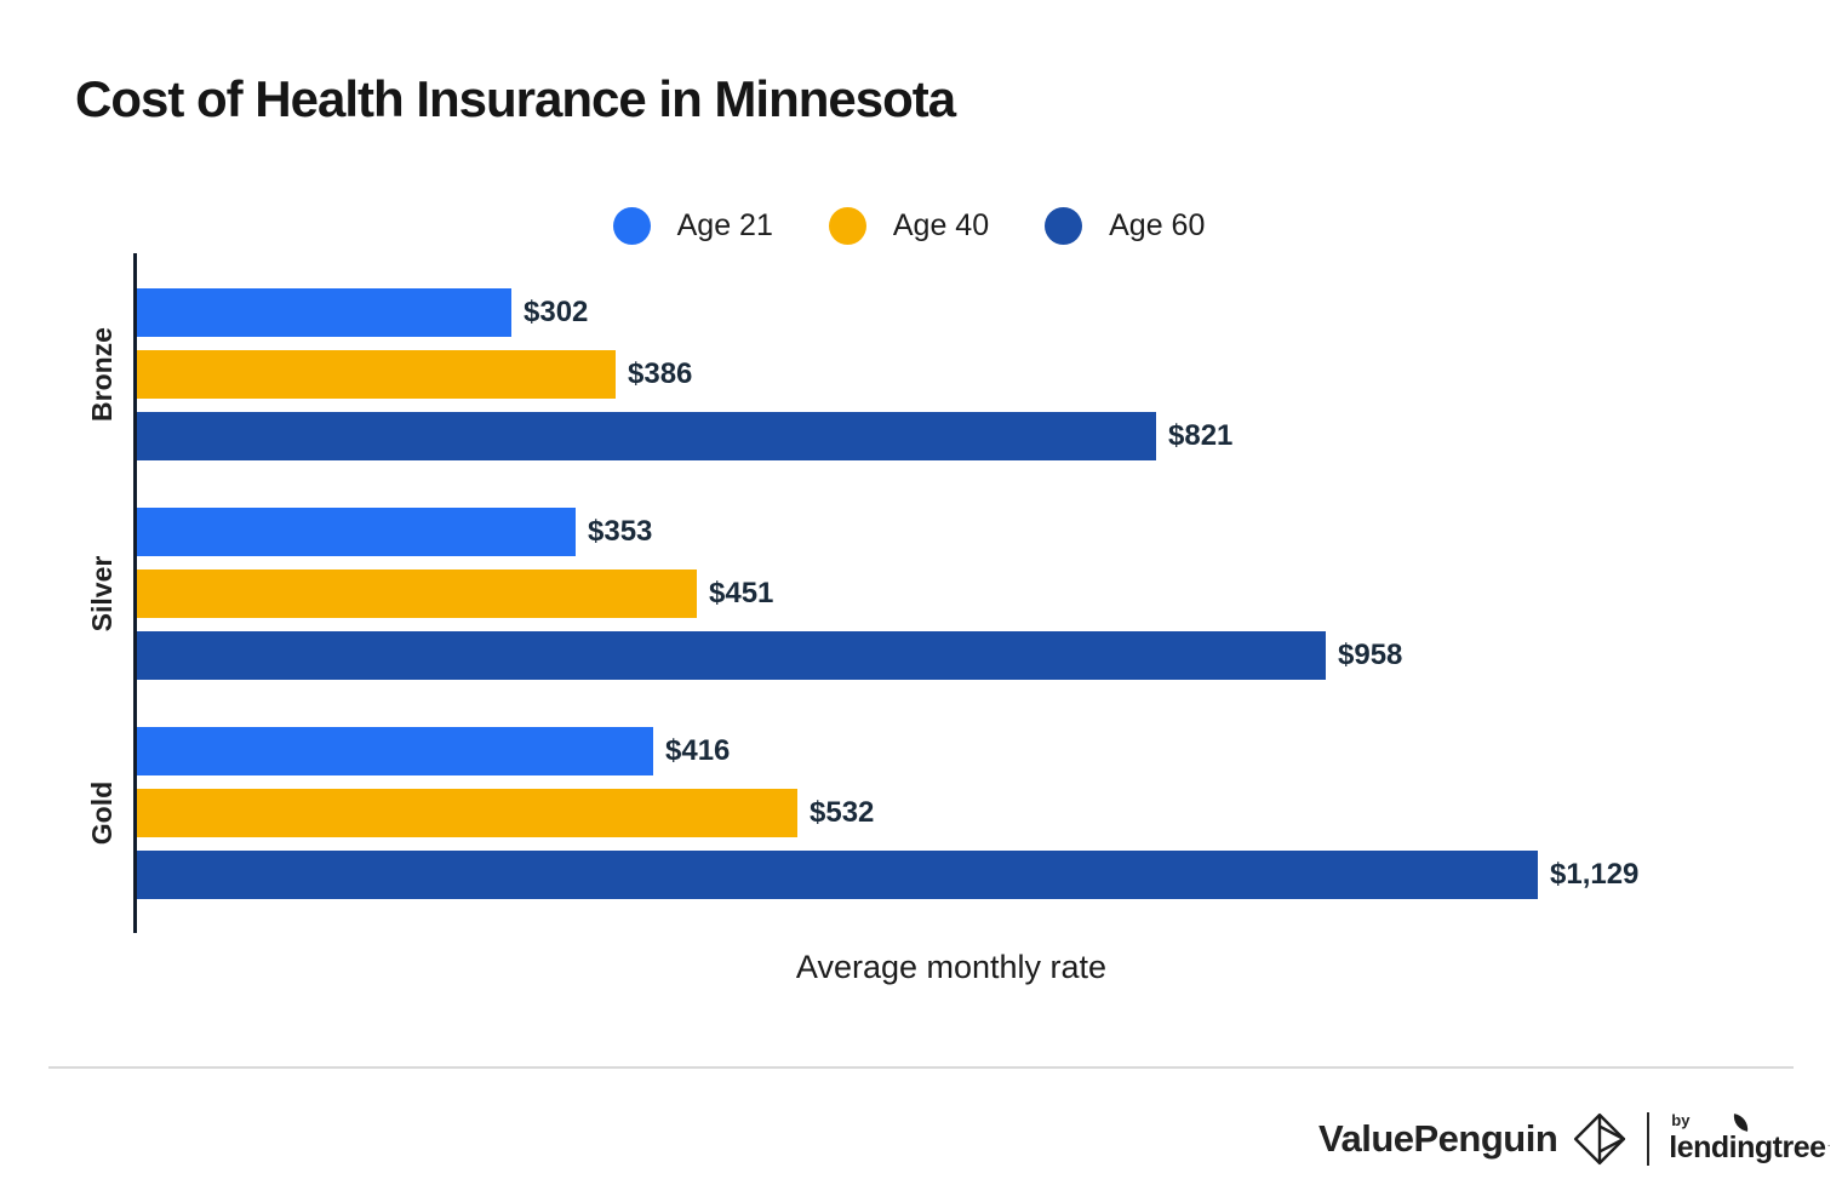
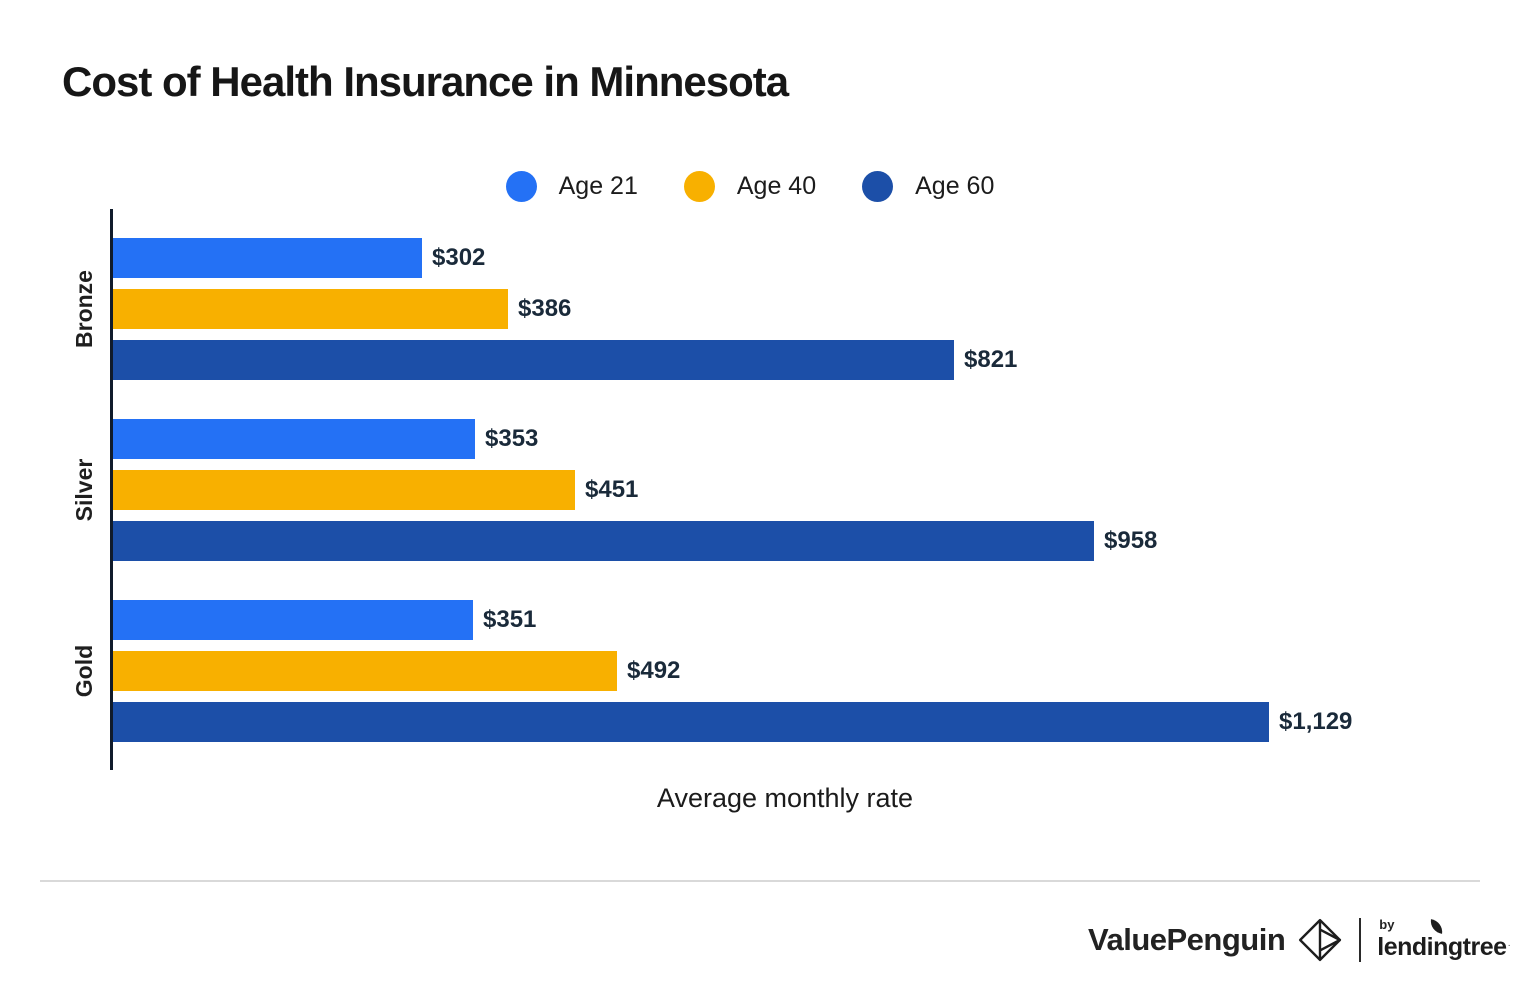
Age 21/Gold: $416 -> $351
Age 40/Gold: $532 -> $492
